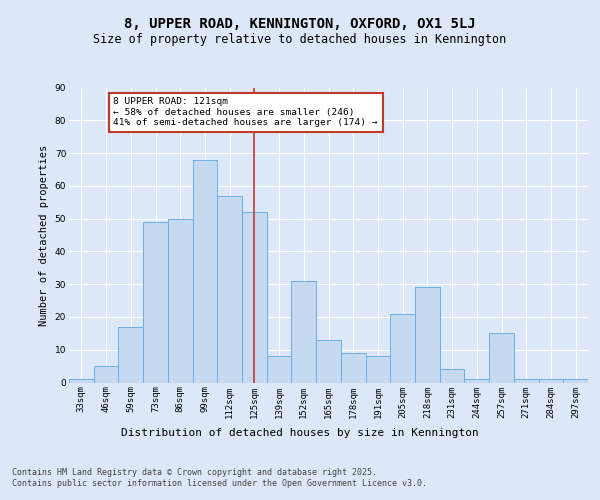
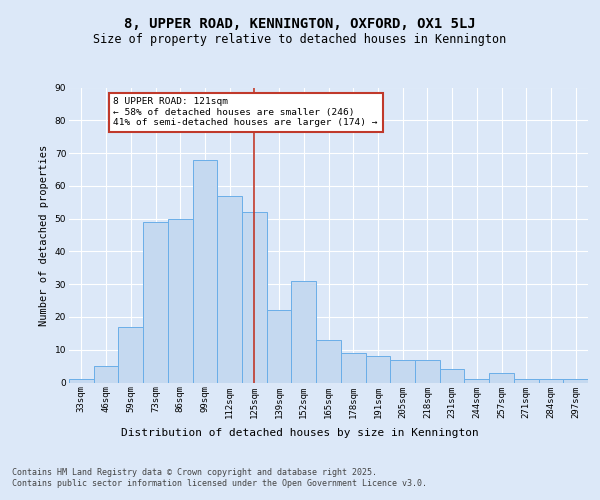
139sqm: 8 -> 22
205sqm: 21 -> 7
218sqm: 29 -> 7
257sqm: 15 -> 3
